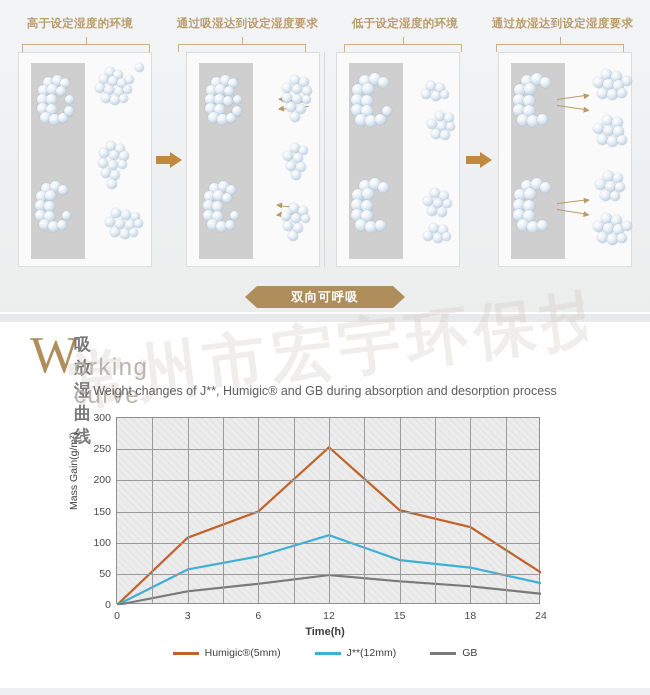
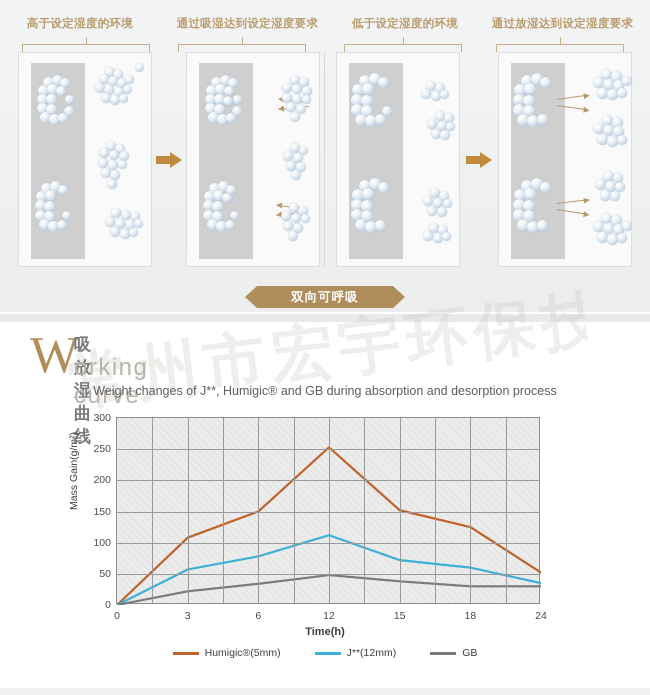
GB/24: 20 -> 30
